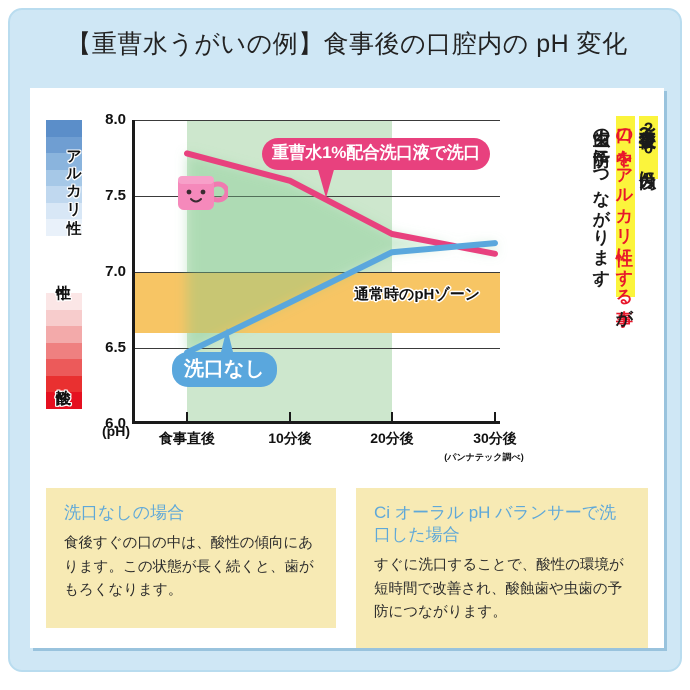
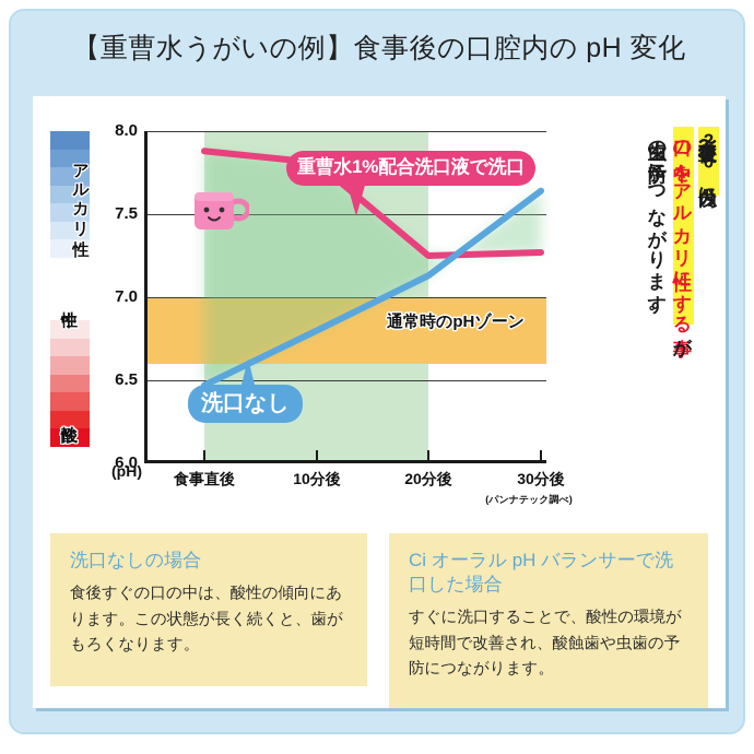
重曹水1%配合洗口液で洗口/食事直後: 7.78 -> 7.88
重曹水1%配合洗口液で洗口/10分後: 7.60 -> 7.81
重曹水1%配合洗口液で洗口/30分後: 7.12 -> 7.27
洗口なし/30分後: 7.19 -> 7.64
